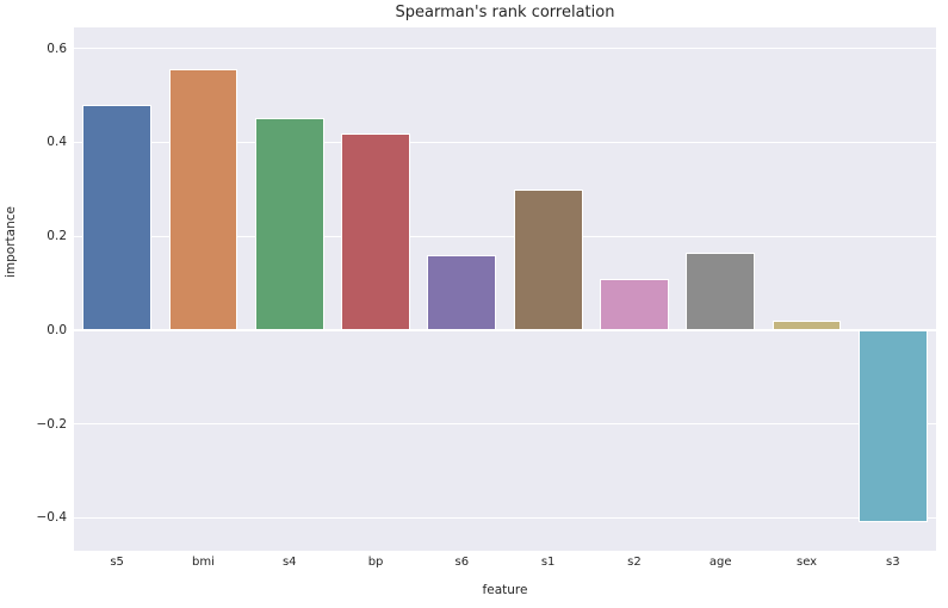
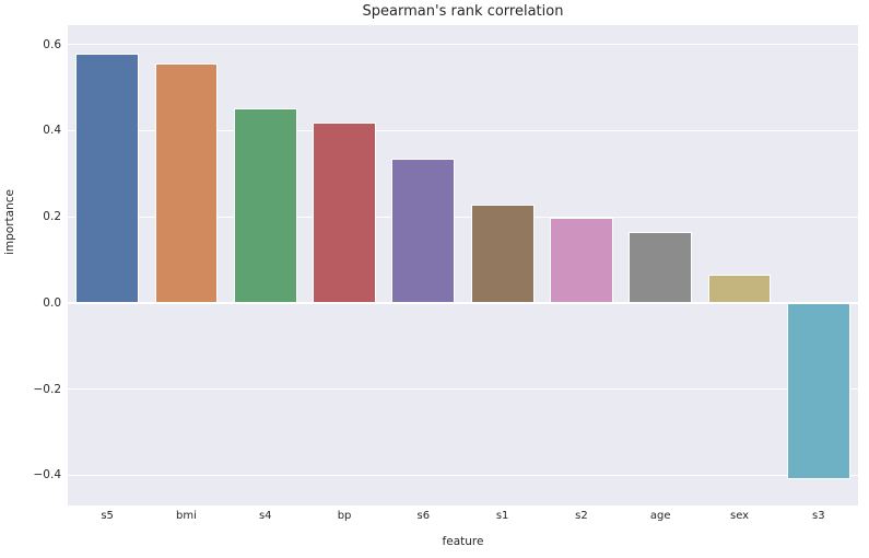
s5: 0.48 -> 0.58
s6: 0.16 -> 0.33
s1: 0.30 -> 0.23
s2: 0.11 -> 0.20
sex: 0.02 -> 0.07
